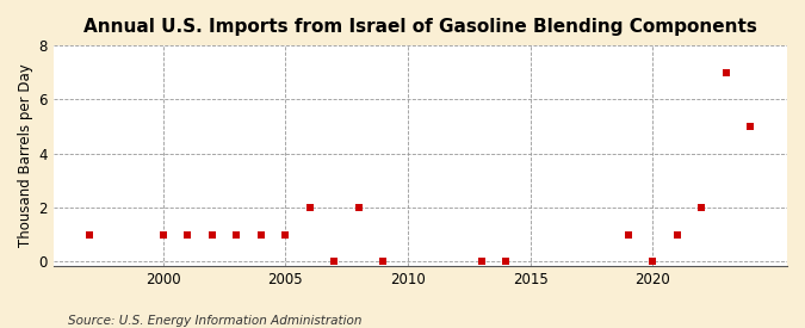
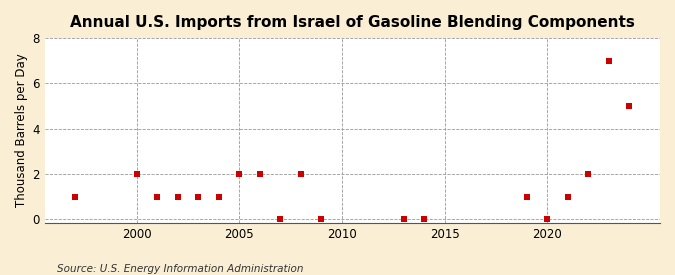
2000: 1 -> 2
2005: 1 -> 2
